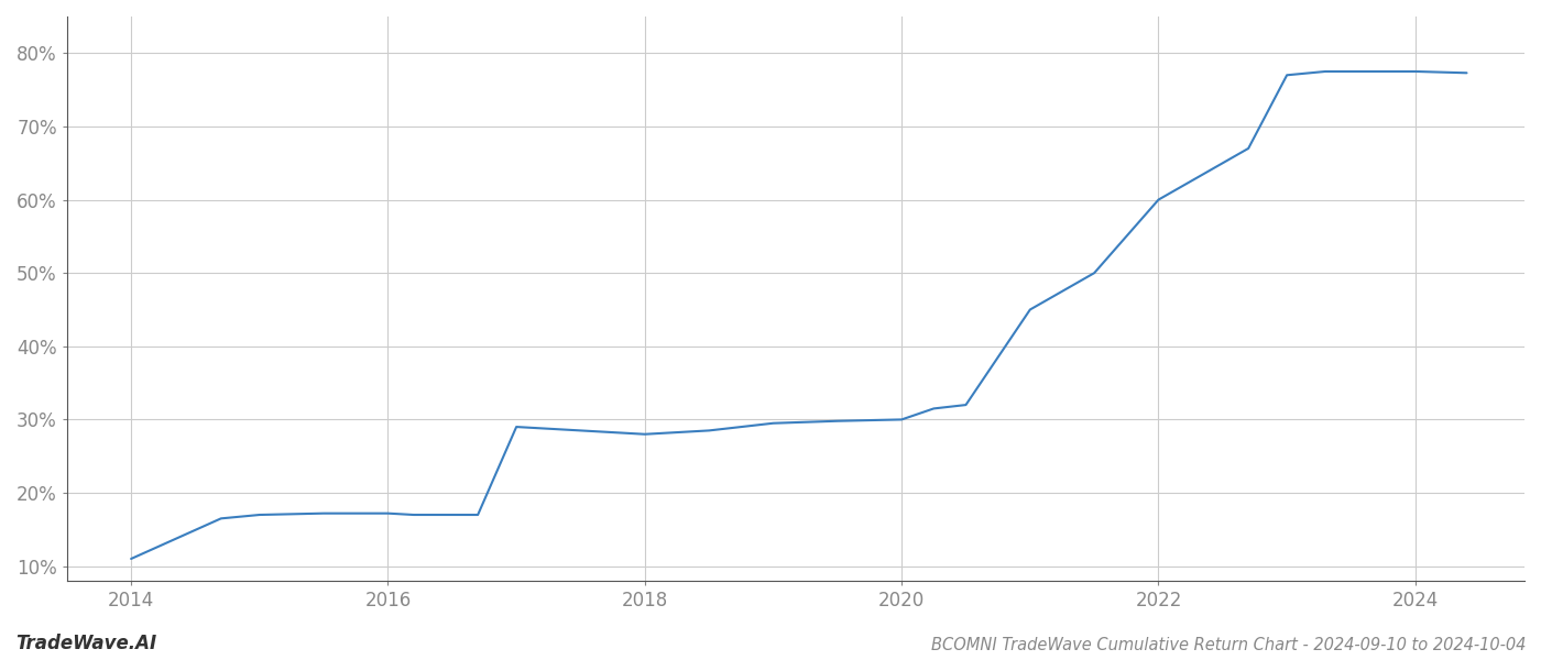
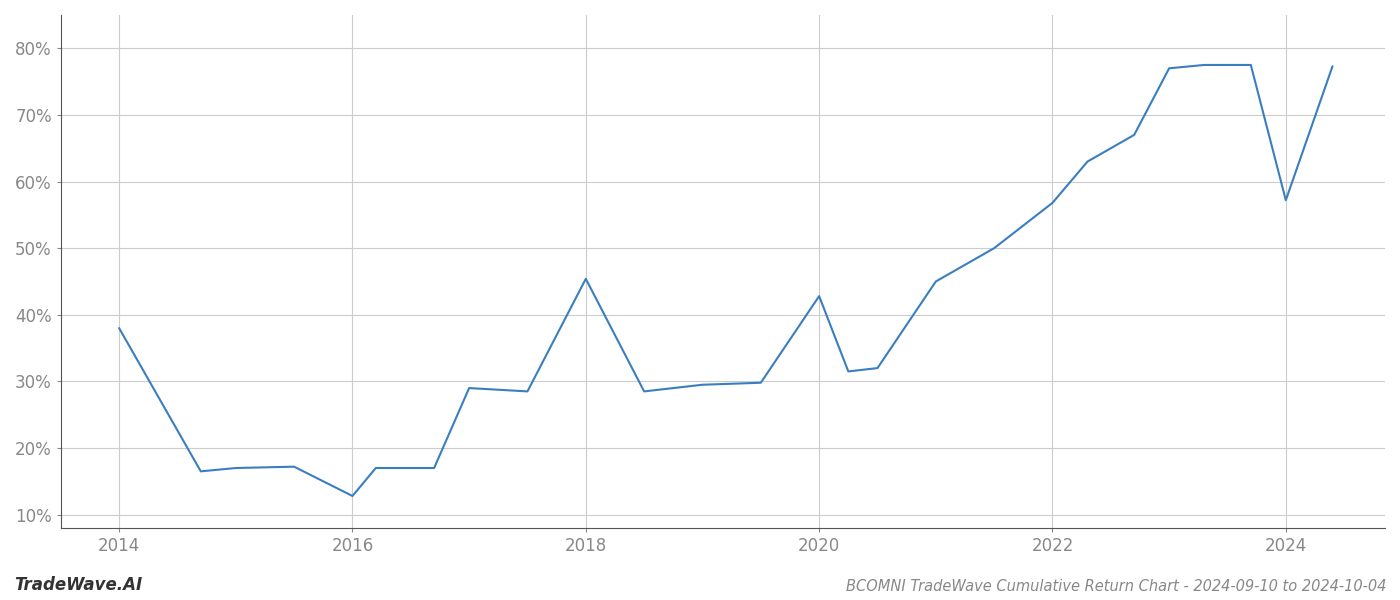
2014: 11.0% -> 38.0%
2016: 17.2% -> 12.8%
2018: 28.0% -> 45.4%
2020: 30.0% -> 42.8%
2022: 60.0% -> 56.8%
2024: 77.5% -> 57.2%
